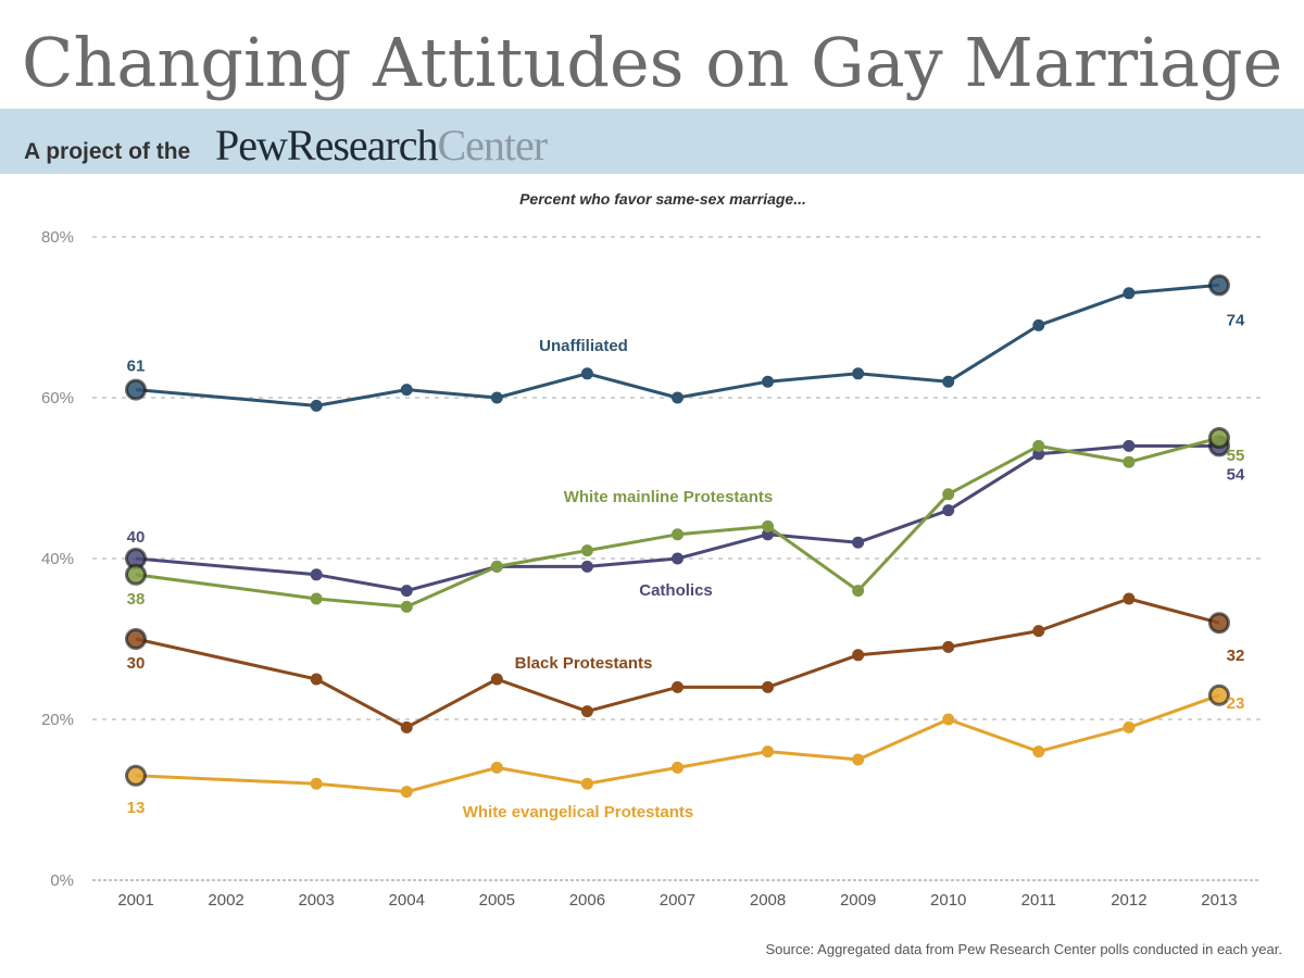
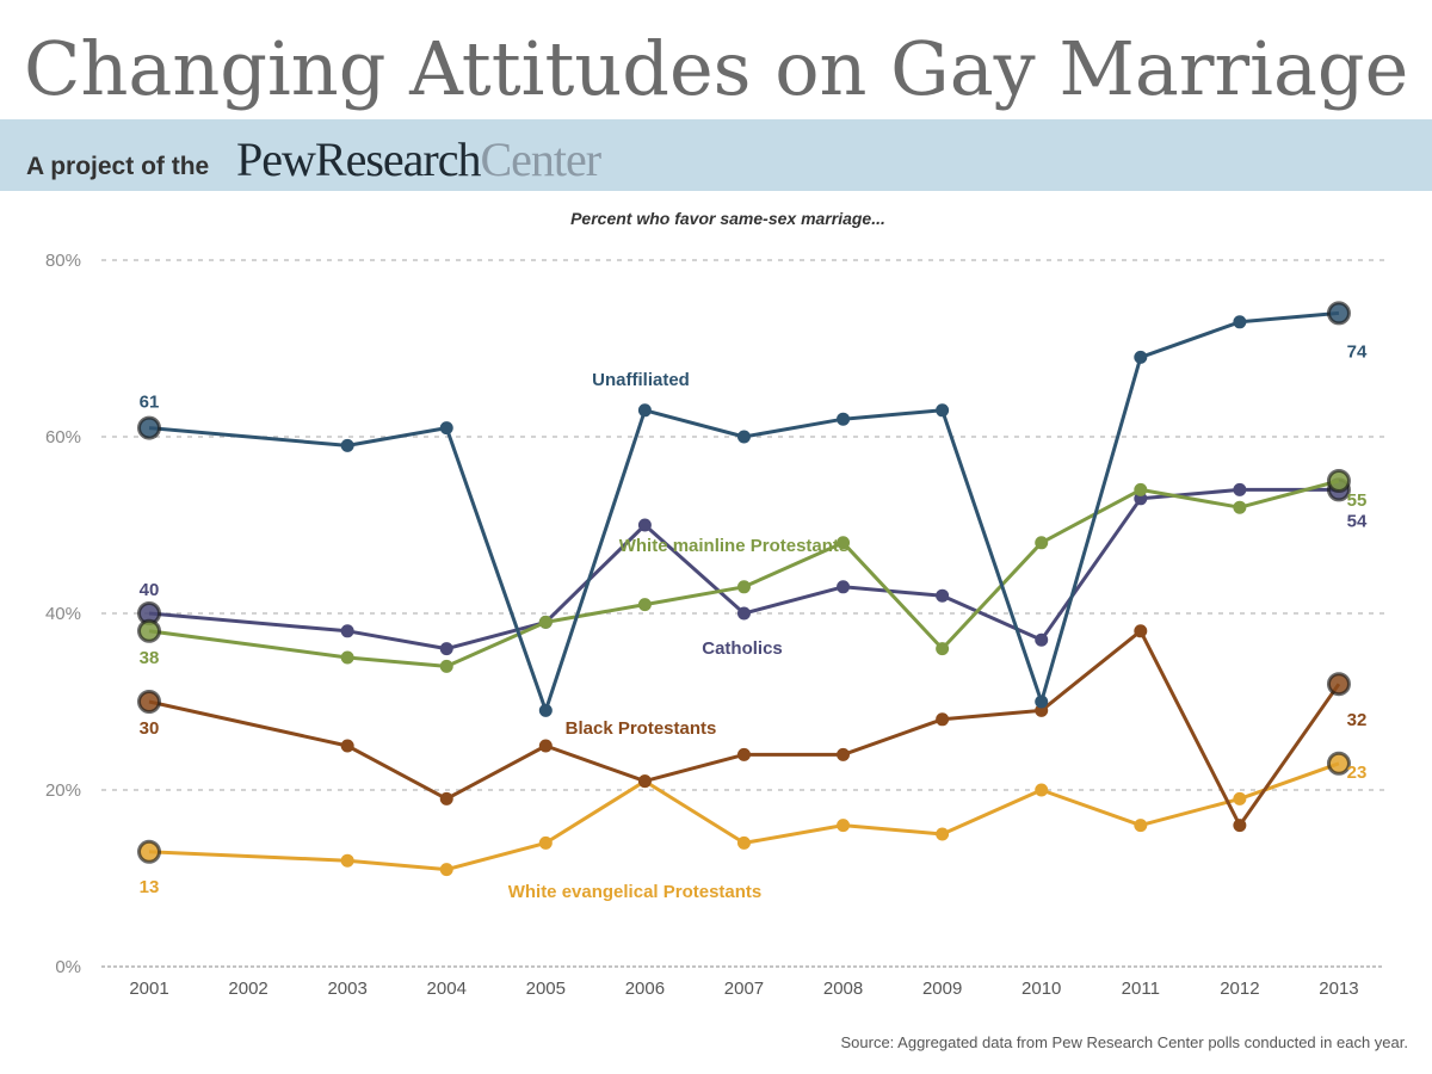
Unaffiliated/2005: 60% -> 29%
Catholics/2006: 39% -> 50%
White evangelical Protestants/2006: 12% -> 21%
White mainline Protestants/2008: 44% -> 48%
Unaffiliated/2010: 62% -> 30%
Catholics/2010: 46% -> 37%
Black Protestants/2011: 31% -> 38%
Black Protestants/2012: 35% -> 16%
